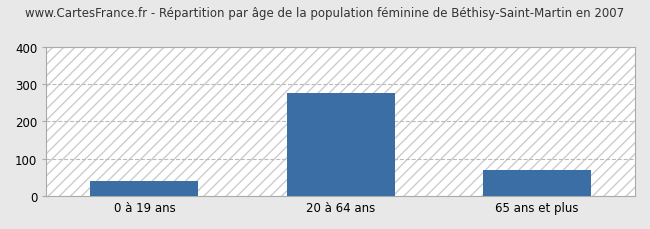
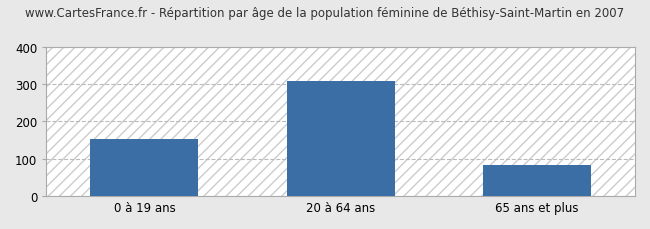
0 à 19 ans: 40 -> 152
20 à 64 ans: 275 -> 308
65 ans et plus: 70 -> 84
